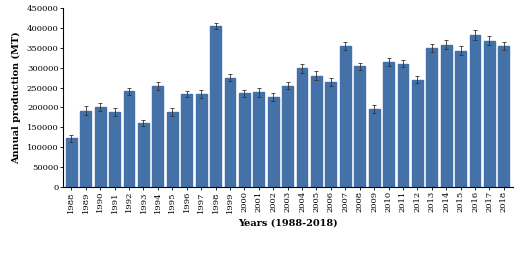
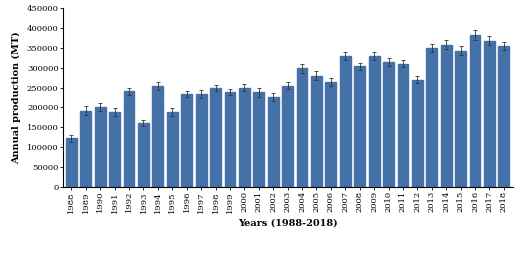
1998: 405000 -> 248000
1999: 275000 -> 238000
2000: 235000 -> 250000
2007: 355000 -> 330000
2009: 195000 -> 330000
